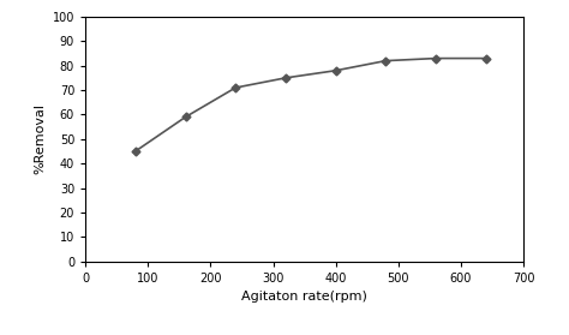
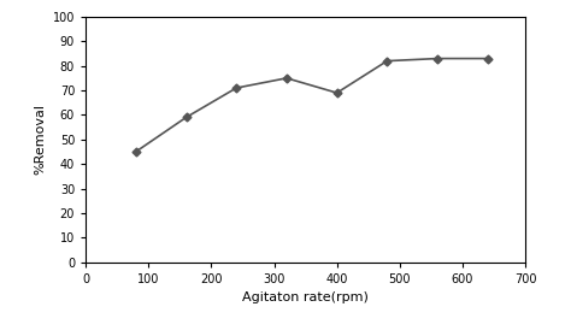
400: 78 -> 69
